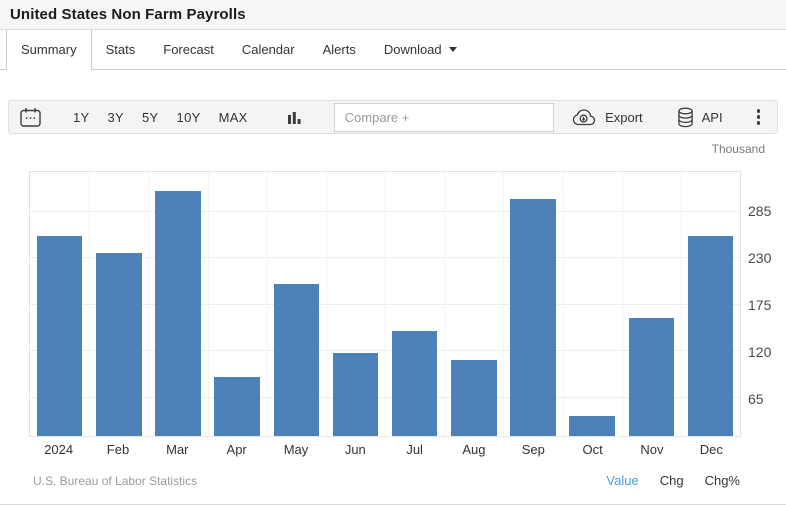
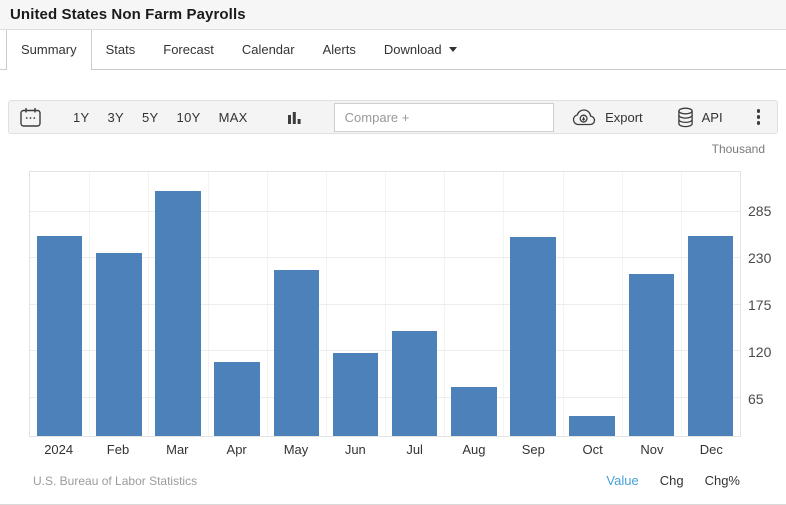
Apr: 90 -> 110
May: 200 -> 220
Aug: 110 -> 80
Sep: 300 -> 260
Nov: 160 -> 210
